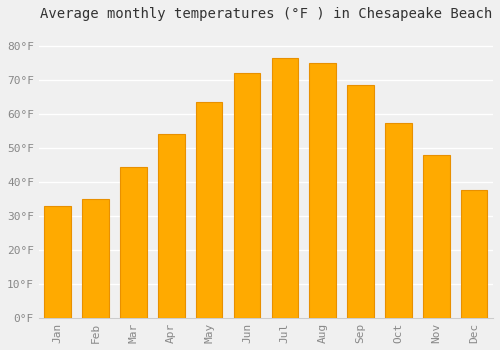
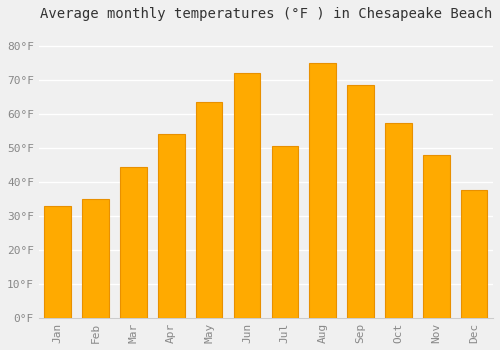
Jul: 76.5°F -> 50.5°F
